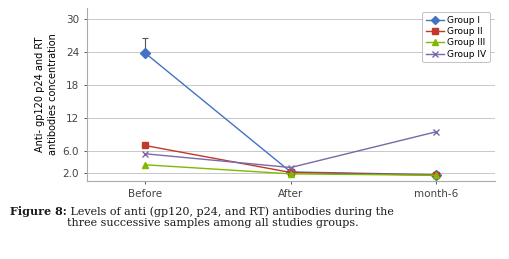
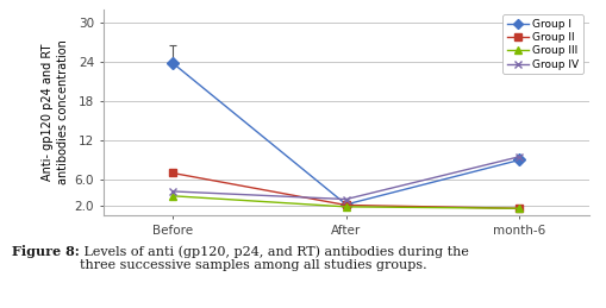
Group IV/Before: 5.5 -> 4.2
Group I/month-6: 1.7 -> 9.0
